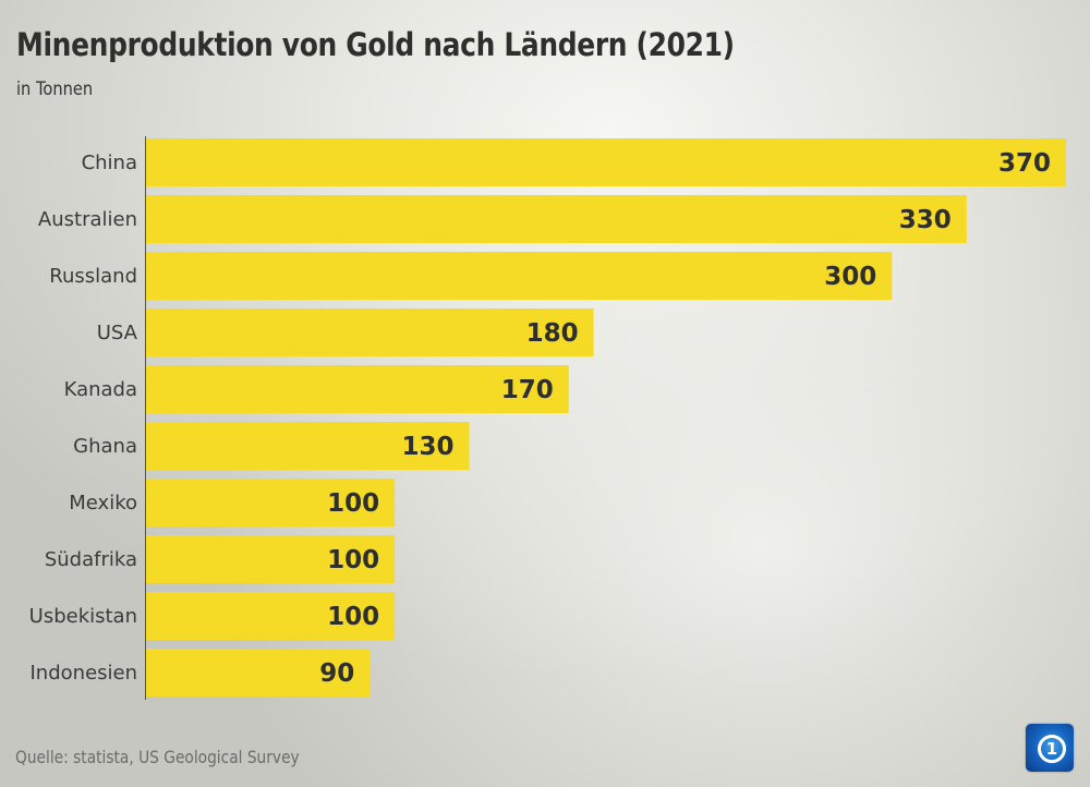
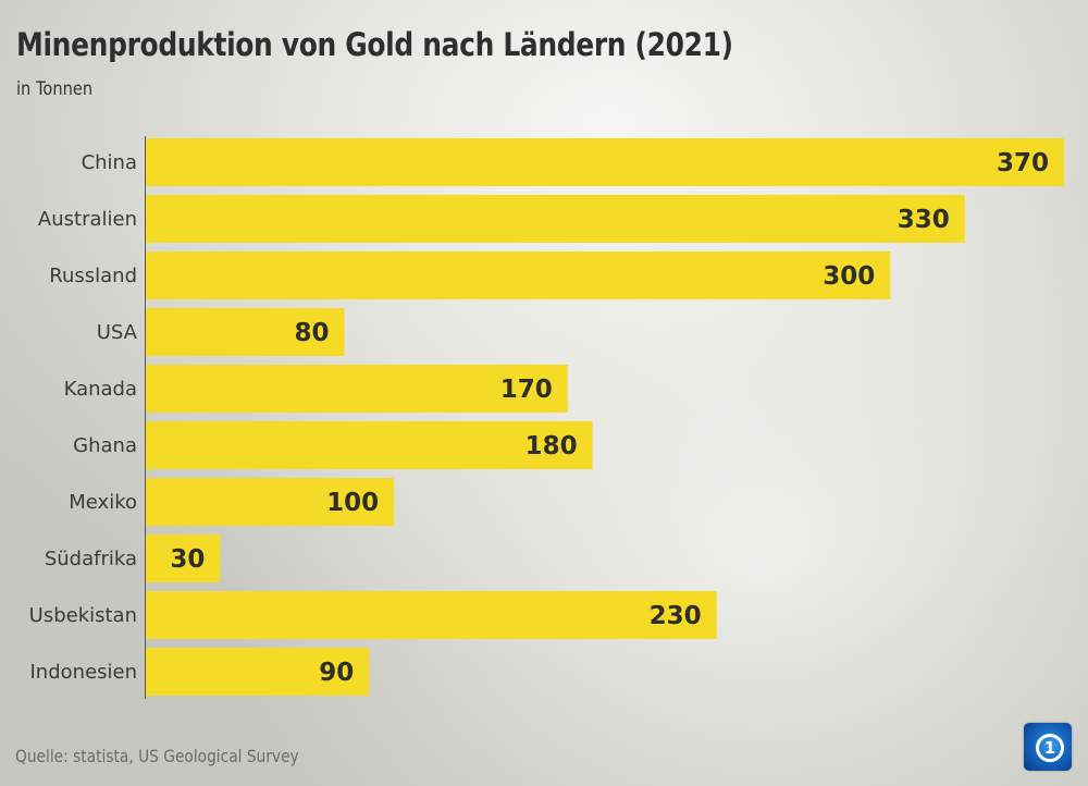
USA: 180 -> 80
Ghana: 130 -> 180
Südafrika: 100 -> 30
Usbekistan: 100 -> 230
